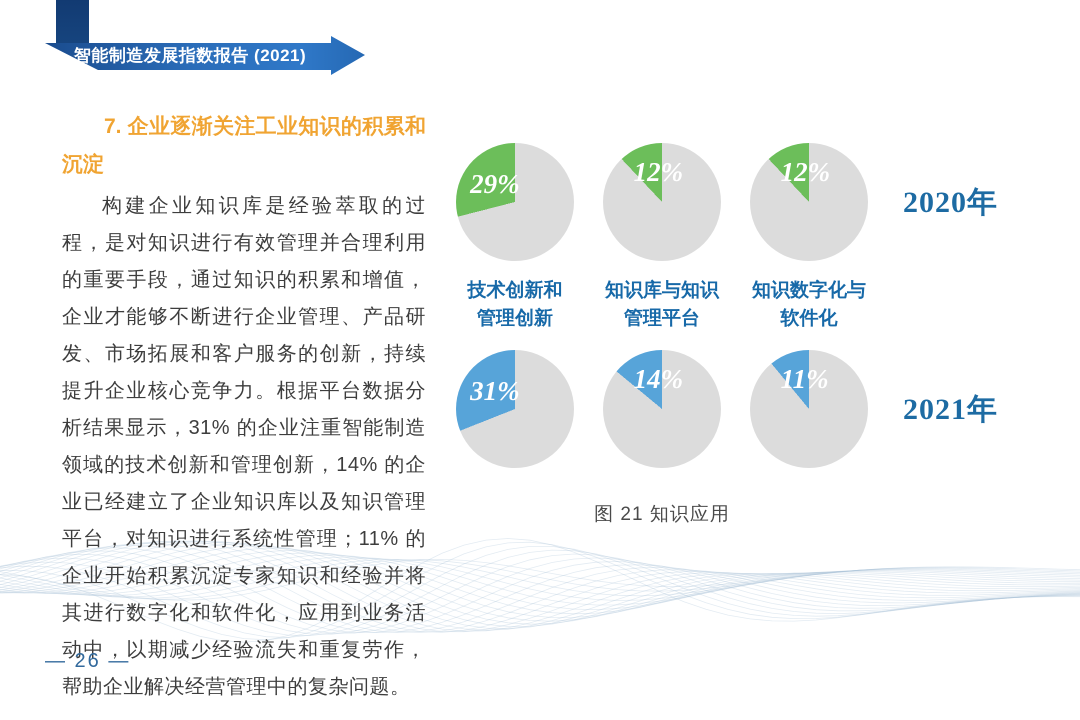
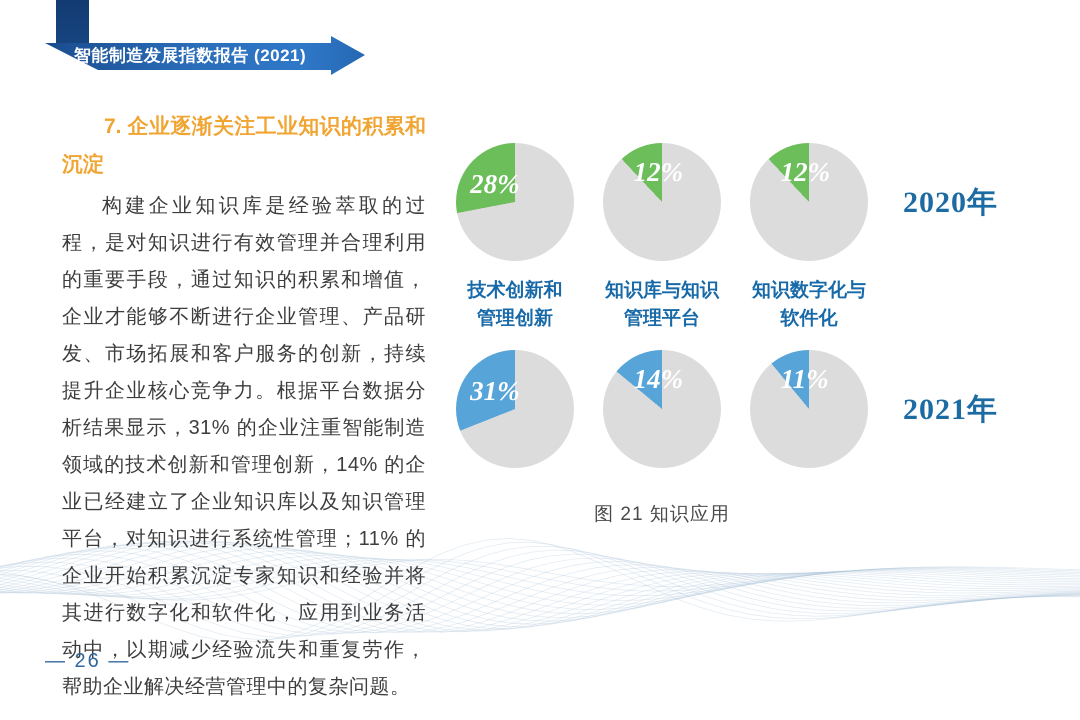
2020年/技术创新和管理创新: 29% -> 28%
